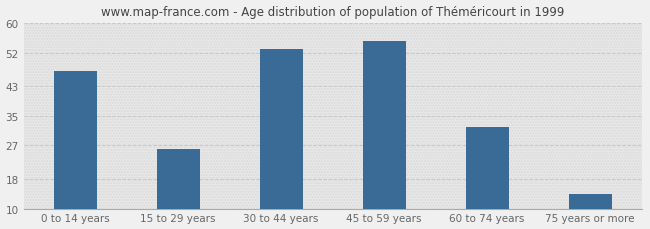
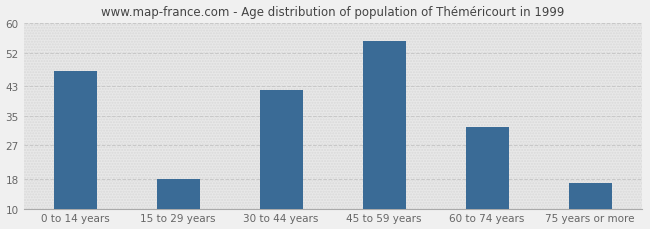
15 to 29 years: 26 -> 18
30 to 44 years: 53 -> 42
75 years or more: 14 -> 17
